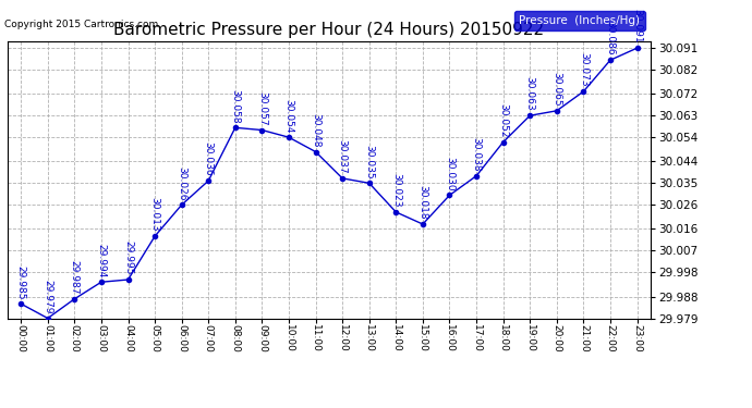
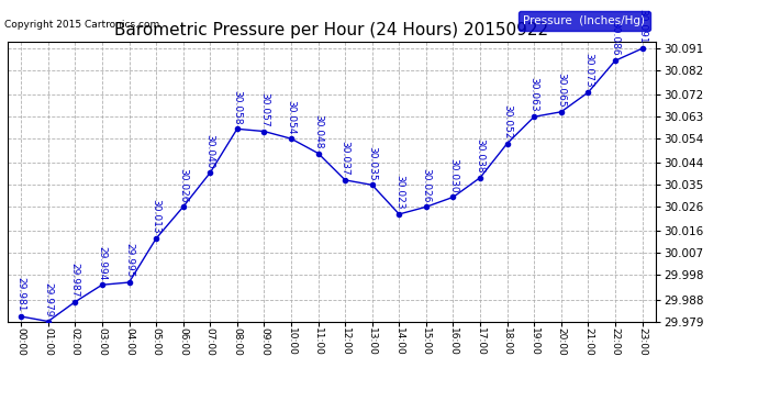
00:00: 29.985 -> 29.981
07:00: 30.036 -> 30.040
15:00: 30.018 -> 30.026
